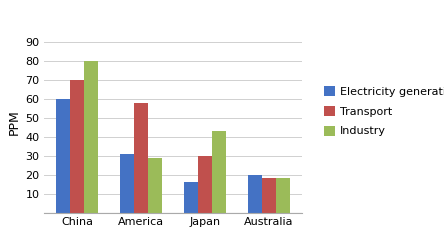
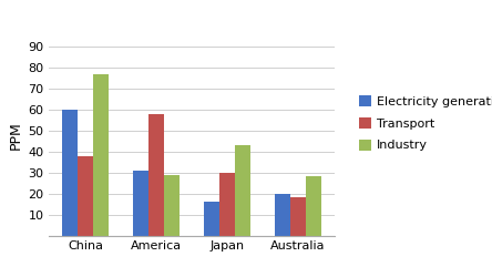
Transport/China: 70 -> 38
Industry/China: 80 -> 77
Industry/Australia: 18 -> 28
